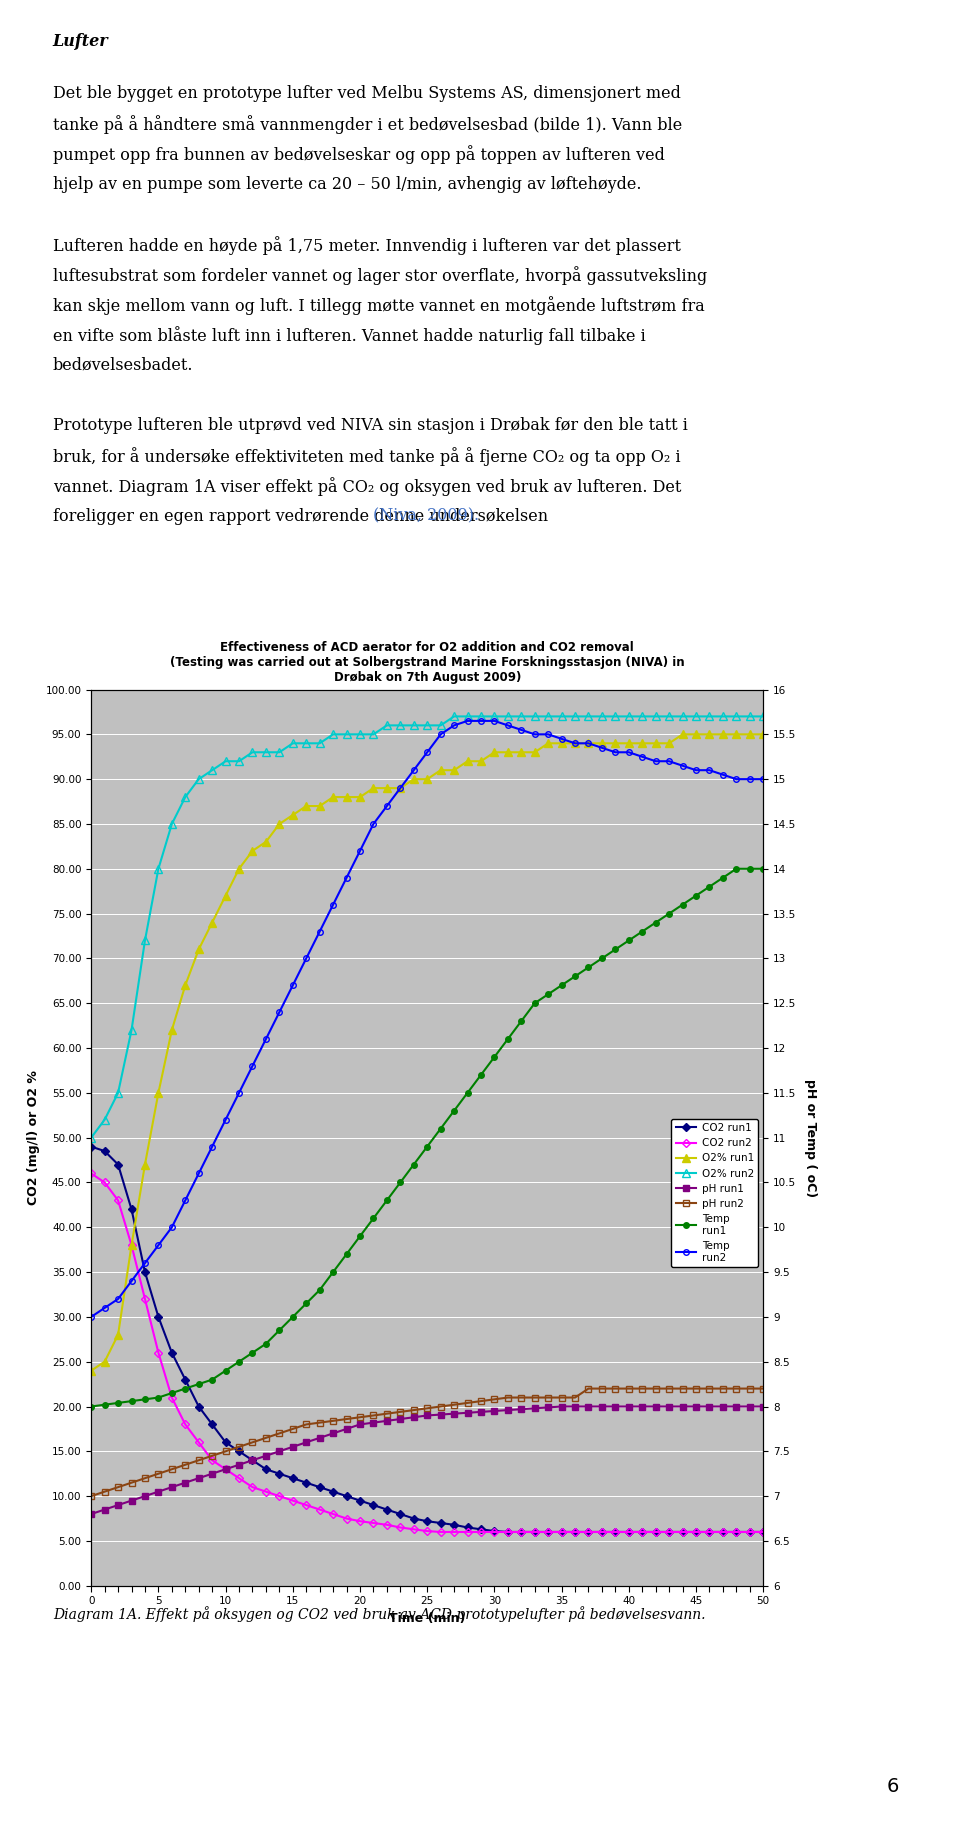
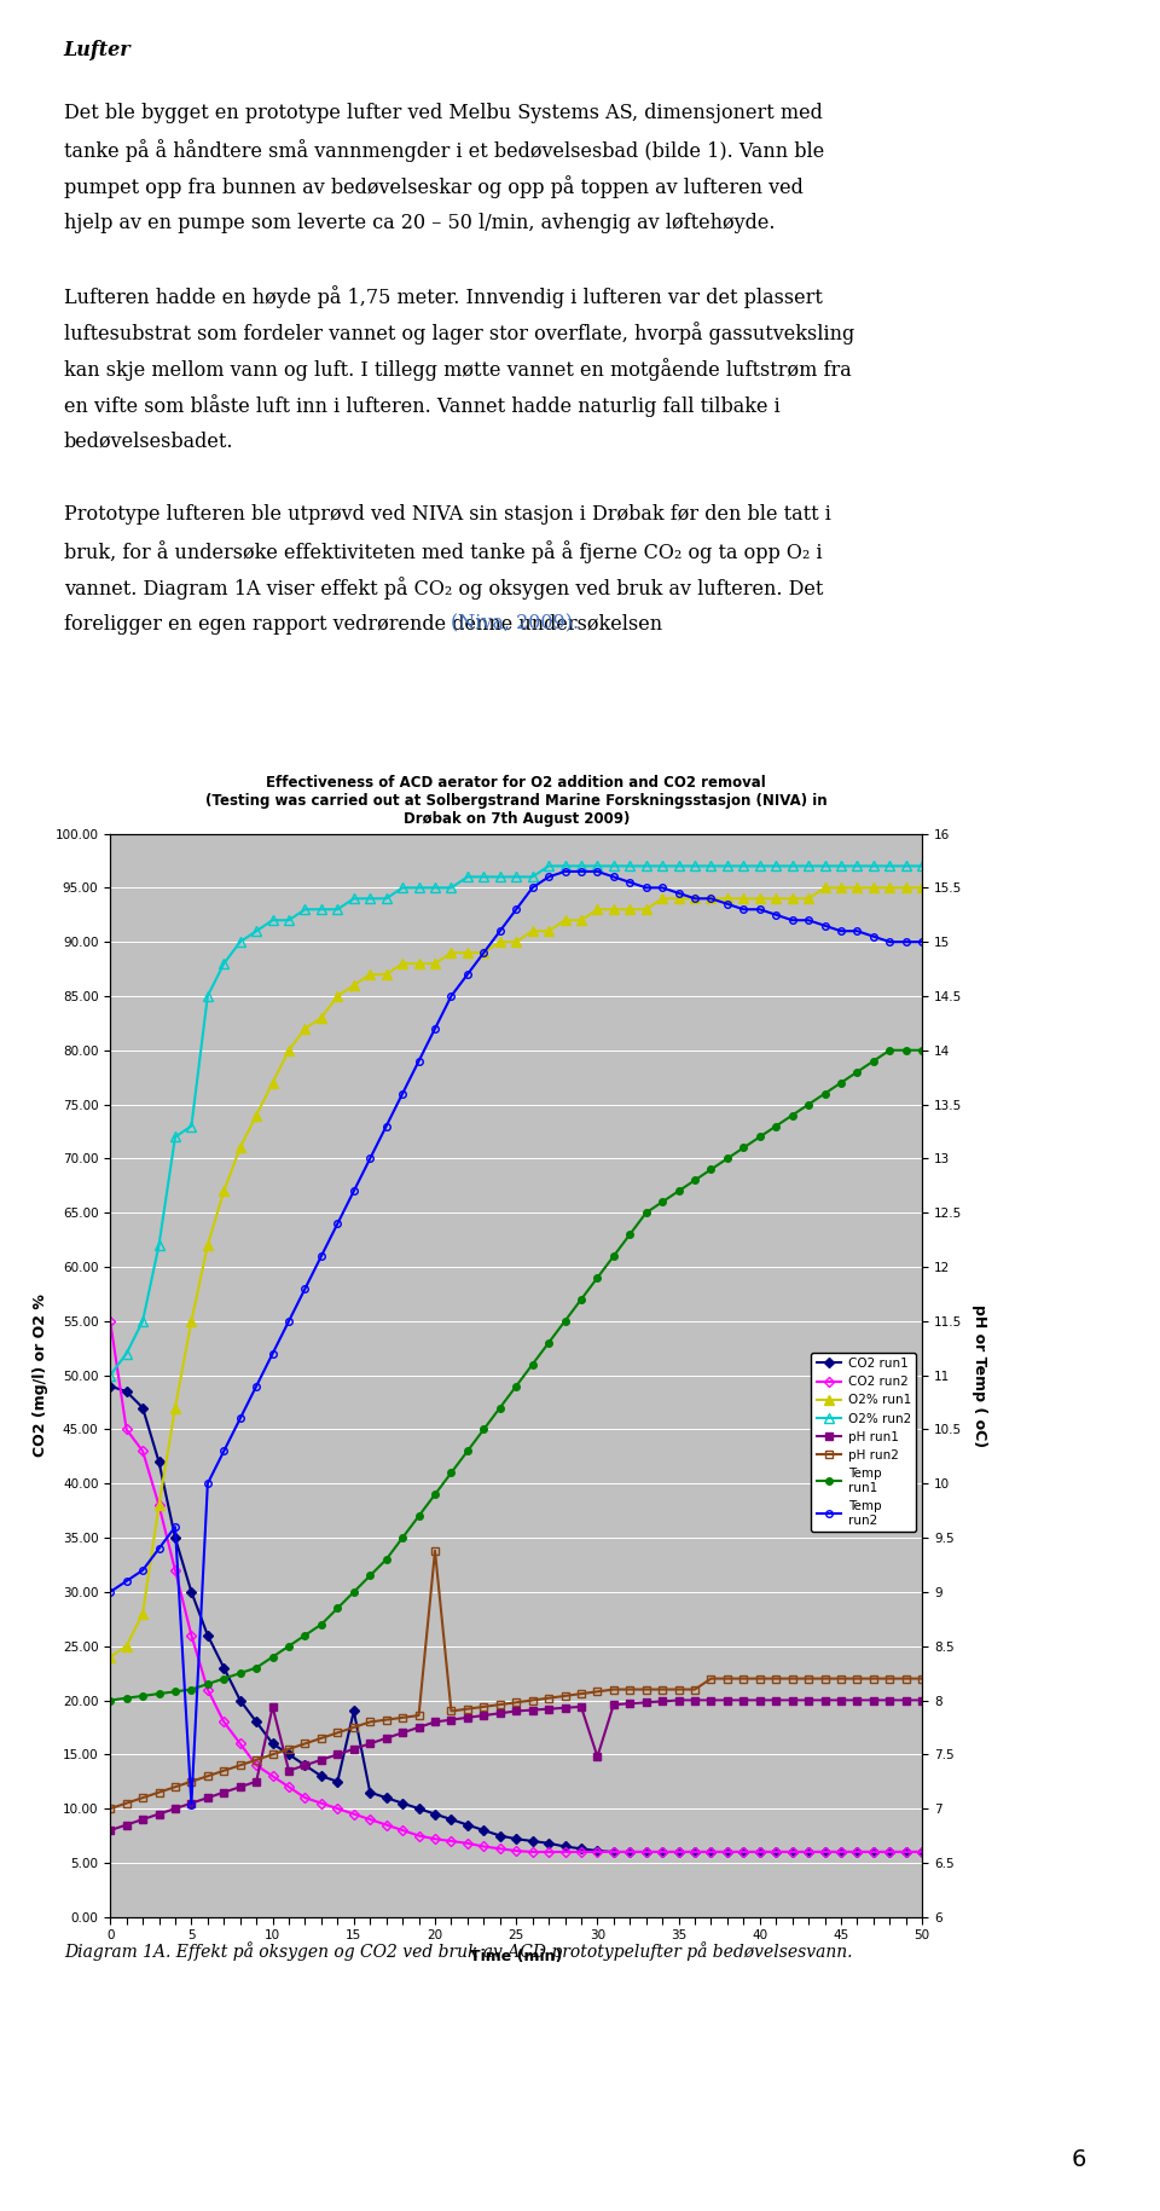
CO2 run2/0: 46.0 -> 55.0
O2% run2/5: 80 -> 73
Temp run2/5: 9.80 -> 7.04
pH run1/10: 7.30 -> 7.94
CO2 run1/15: 12.0 -> 19.0
pH run2/20: 7.88 -> 9.38
pH run1/30: 7.95 -> 7.48
